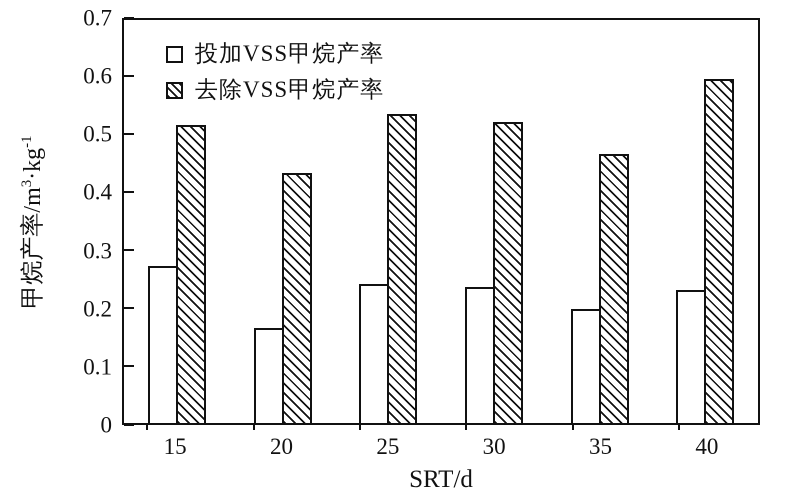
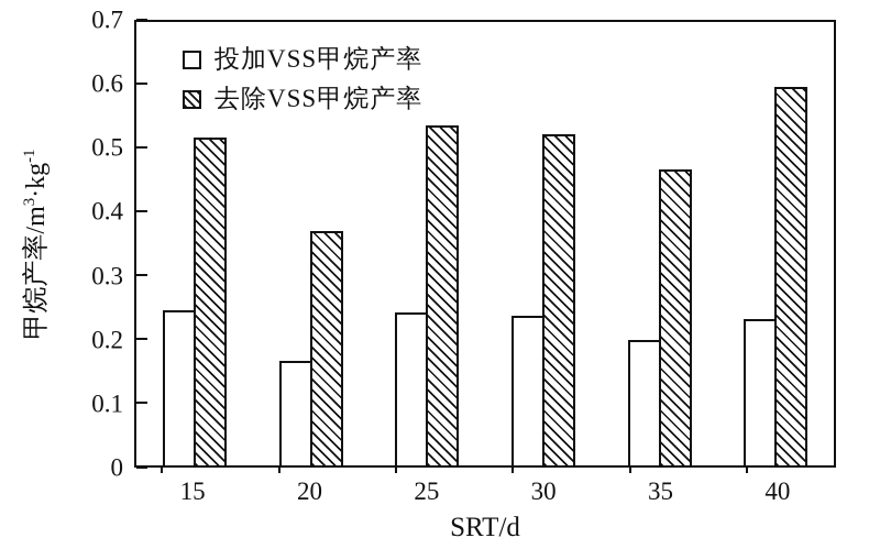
投加VSS甲烷产率/15: 0.27 -> 0.24
去除VSS甲烷产率/20: 0.43 -> 0.37
